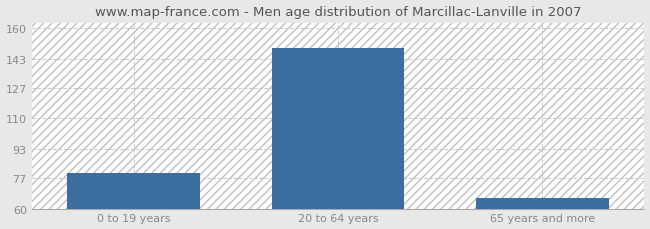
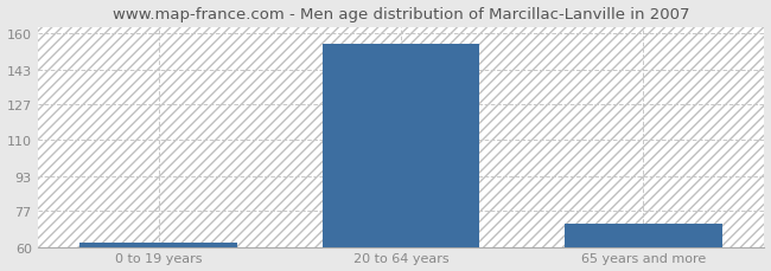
0 to 19 years: 80 -> 62
20 to 64 years: 149 -> 155
65 years and more: 66 -> 71
